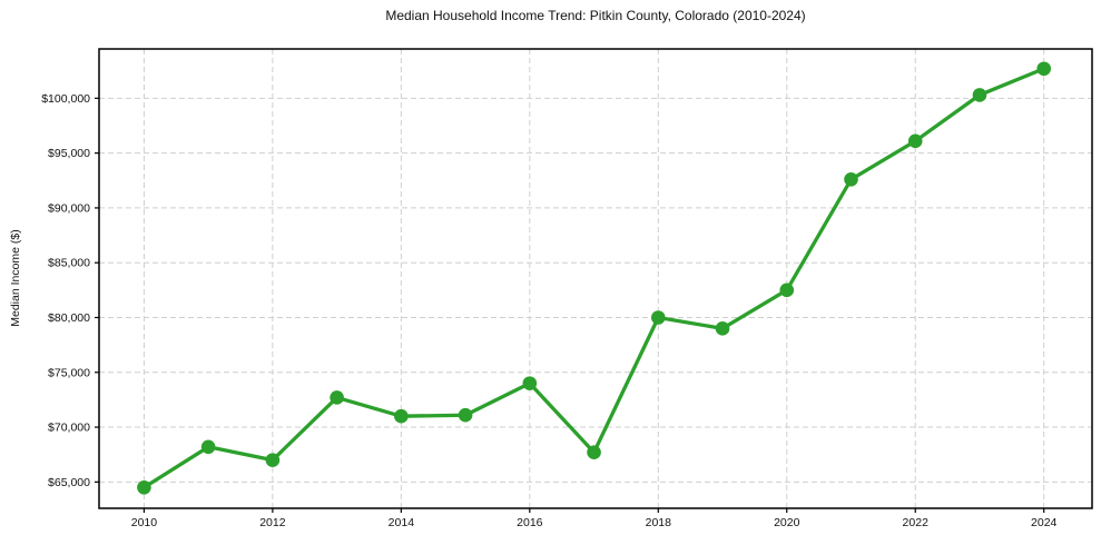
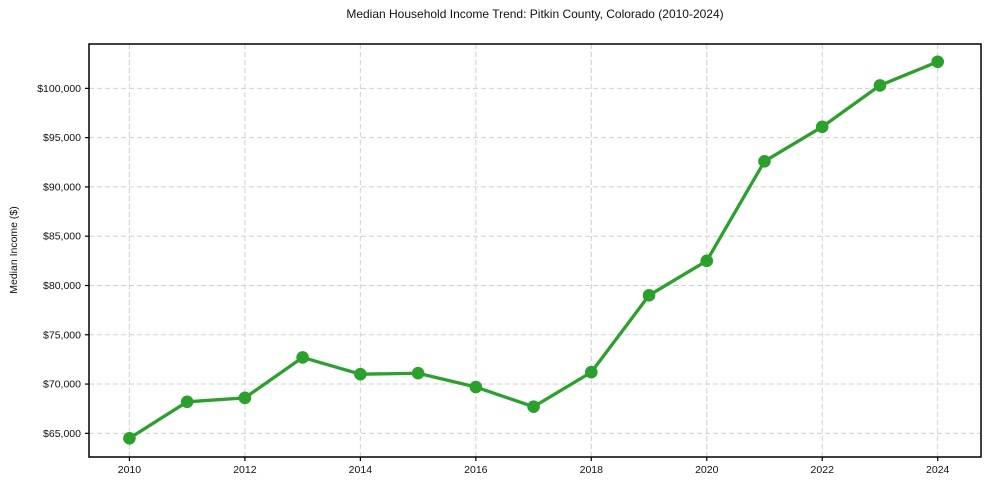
2012: $67000 -> $69000
2016: $74000 -> $70000
2018: $80000 -> $71000
